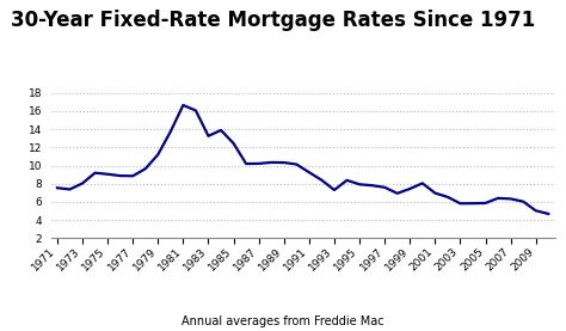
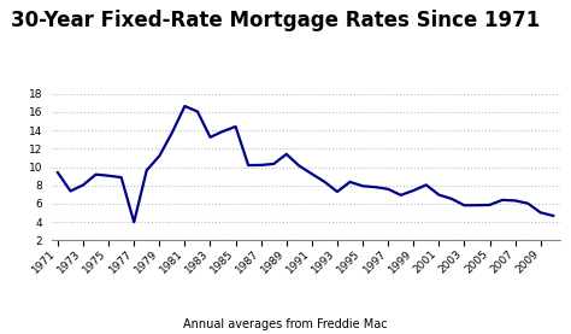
1971: 7.5 -> 9.4
1977: 8.8 -> 4.0
1985: 12.4 -> 14.4
1989: 10.3 -> 11.4
